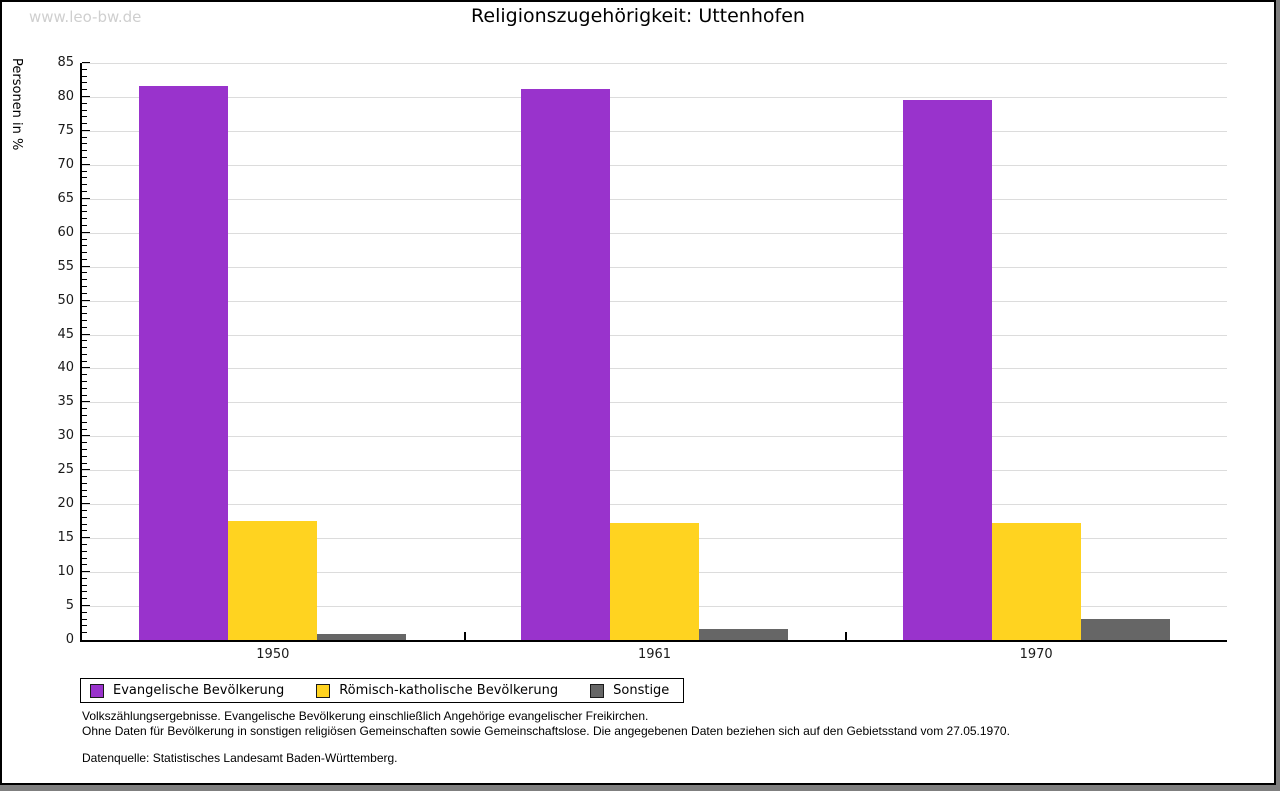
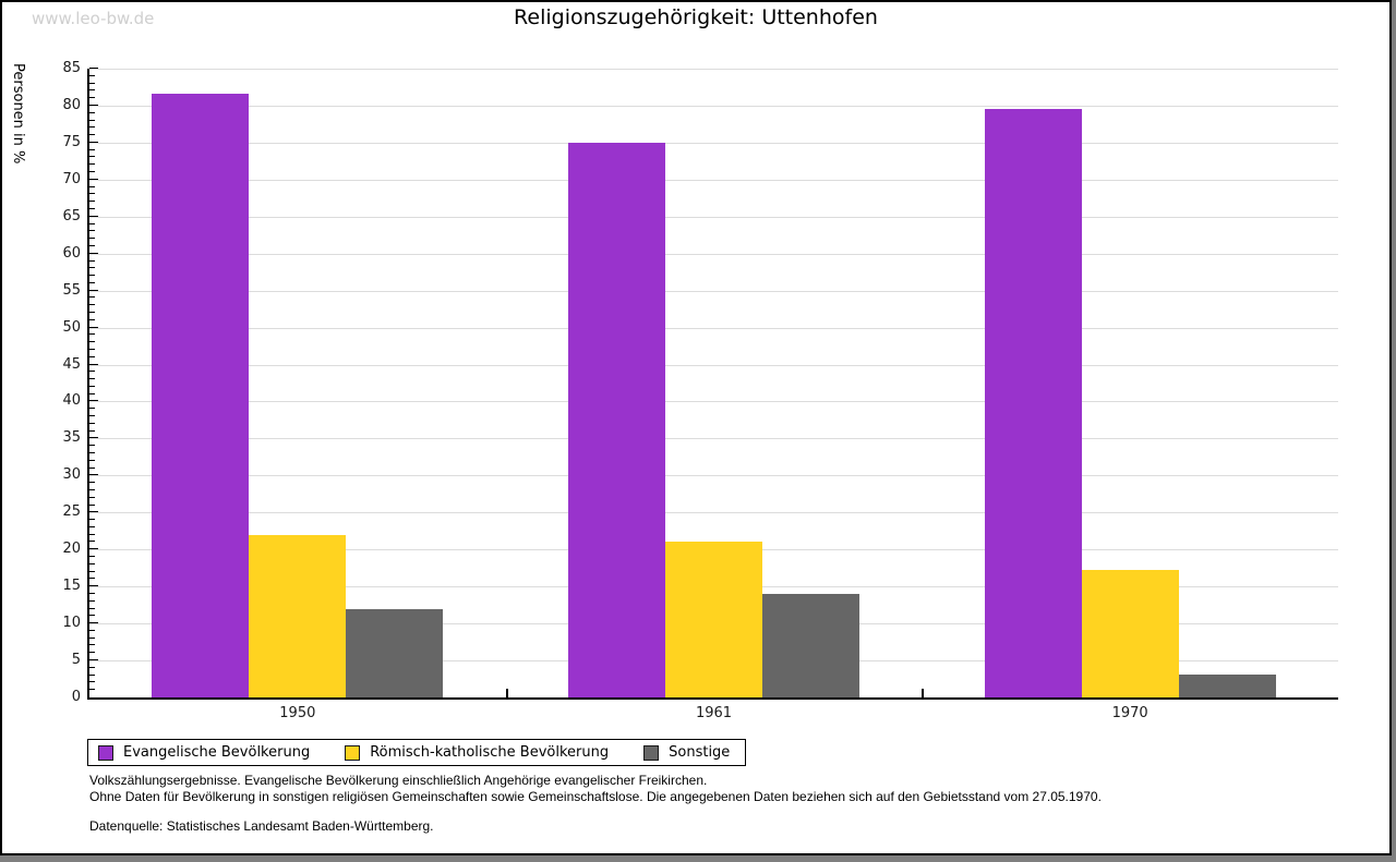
Römisch-katholische Bevölkerung/1950: 18 -> 22
Sonstige/1950: 1 -> 12
Evangelische Bevölkerung/1961: 81 -> 75
Römisch-katholische Bevölkerung/1961: 17 -> 21
Sonstige/1961: 2 -> 14
